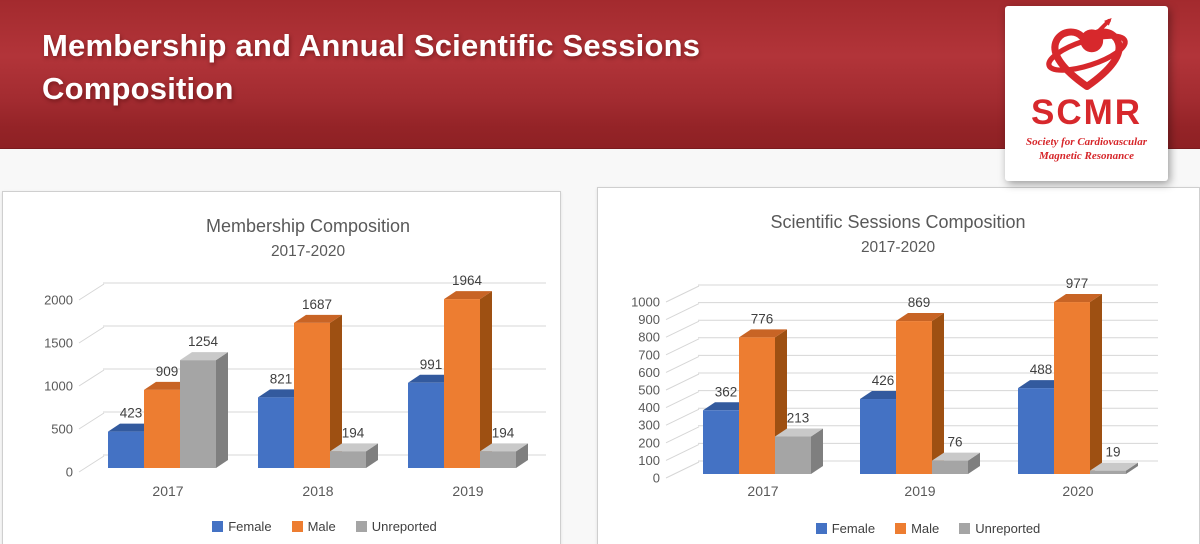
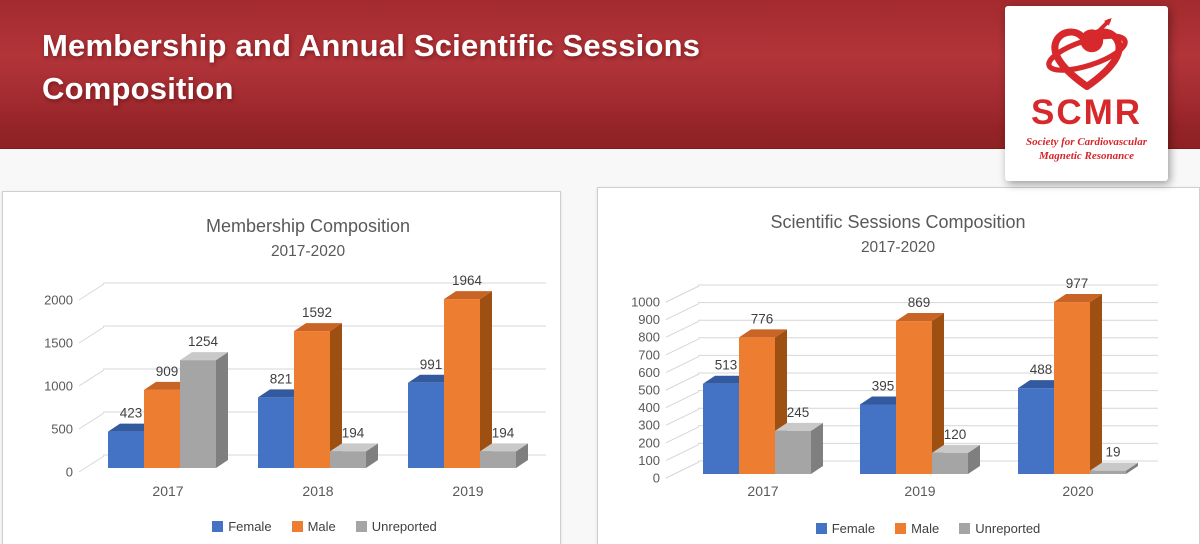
Membership Composition/Male/2018: 1687 -> 1592
Scientific Sessions Composition/Female/2017: 362 -> 513
Scientific Sessions Composition/Unreported/2017: 213 -> 245
Scientific Sessions Composition/Female/2019: 426 -> 395
Scientific Sessions Composition/Unreported/2019: 76 -> 120
